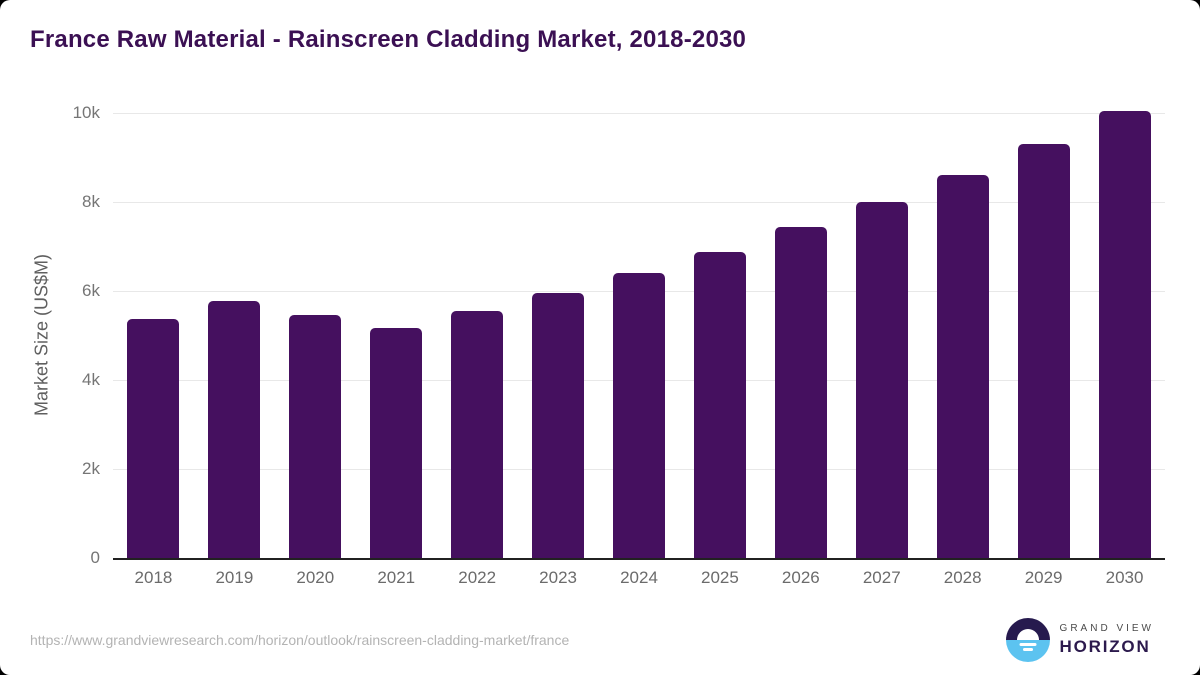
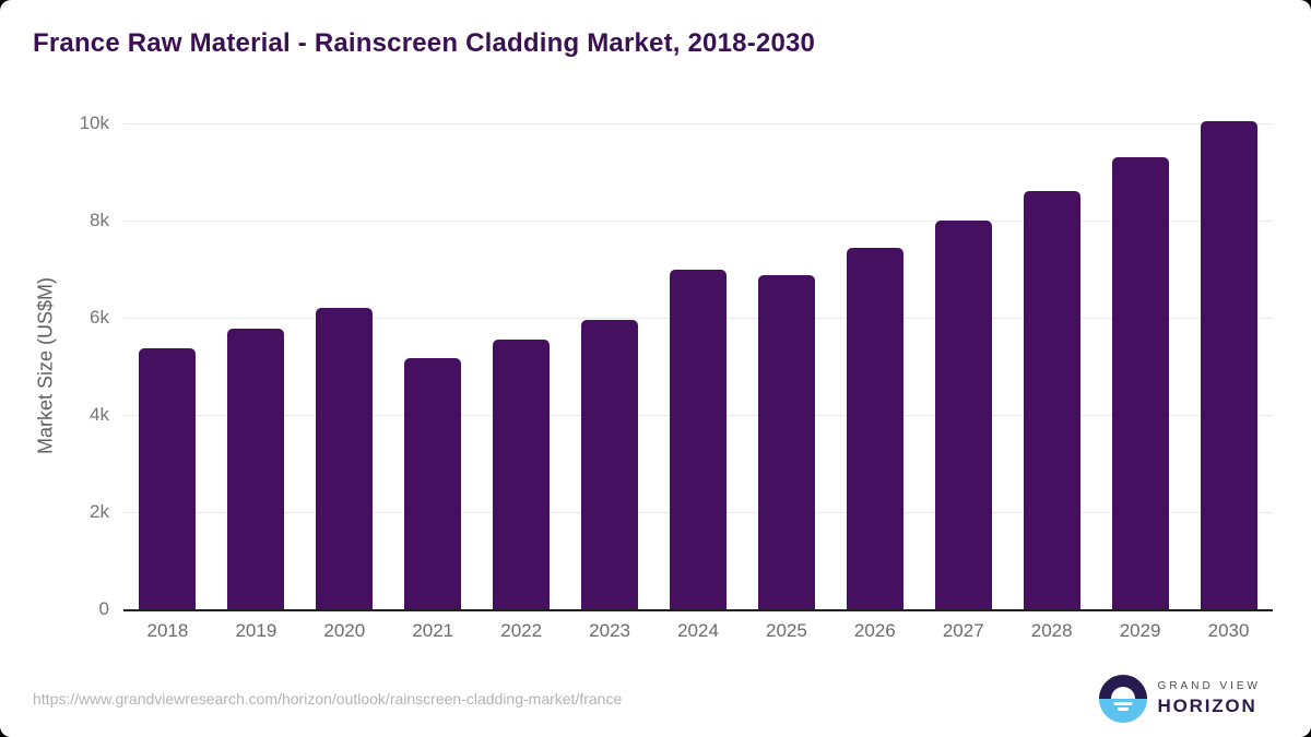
2020: 5.4k -> 6.2k
2024: 6.4k -> 7.0k
